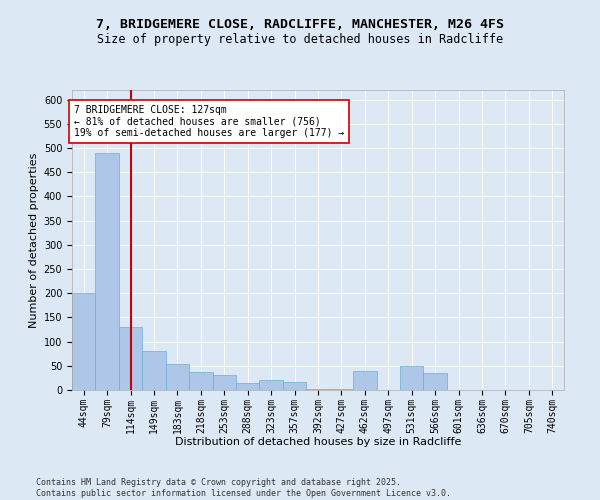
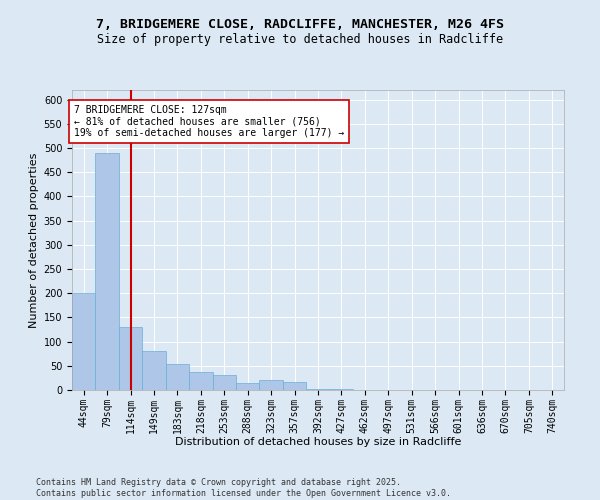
462sqm: 40 -> 1
531sqm: 50 -> 1
566sqm: 35 -> 1
